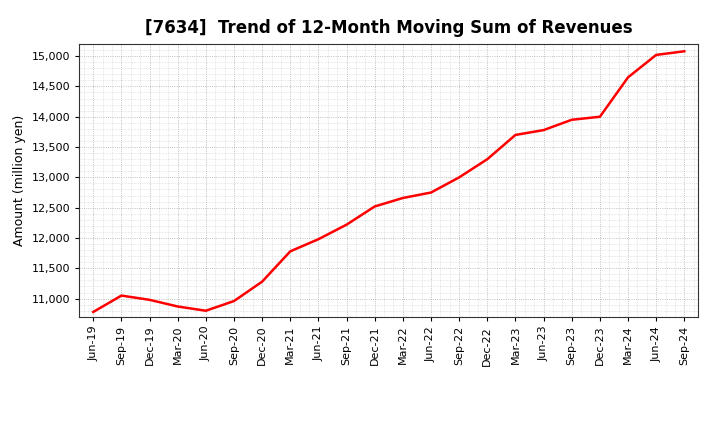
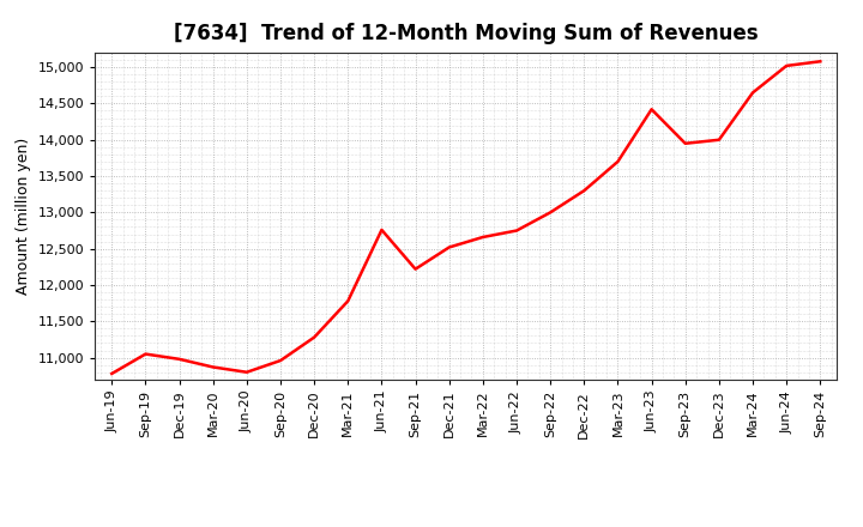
Jun-21: 11,980 -> 12,760
Jun-23: 13,780 -> 14,420
